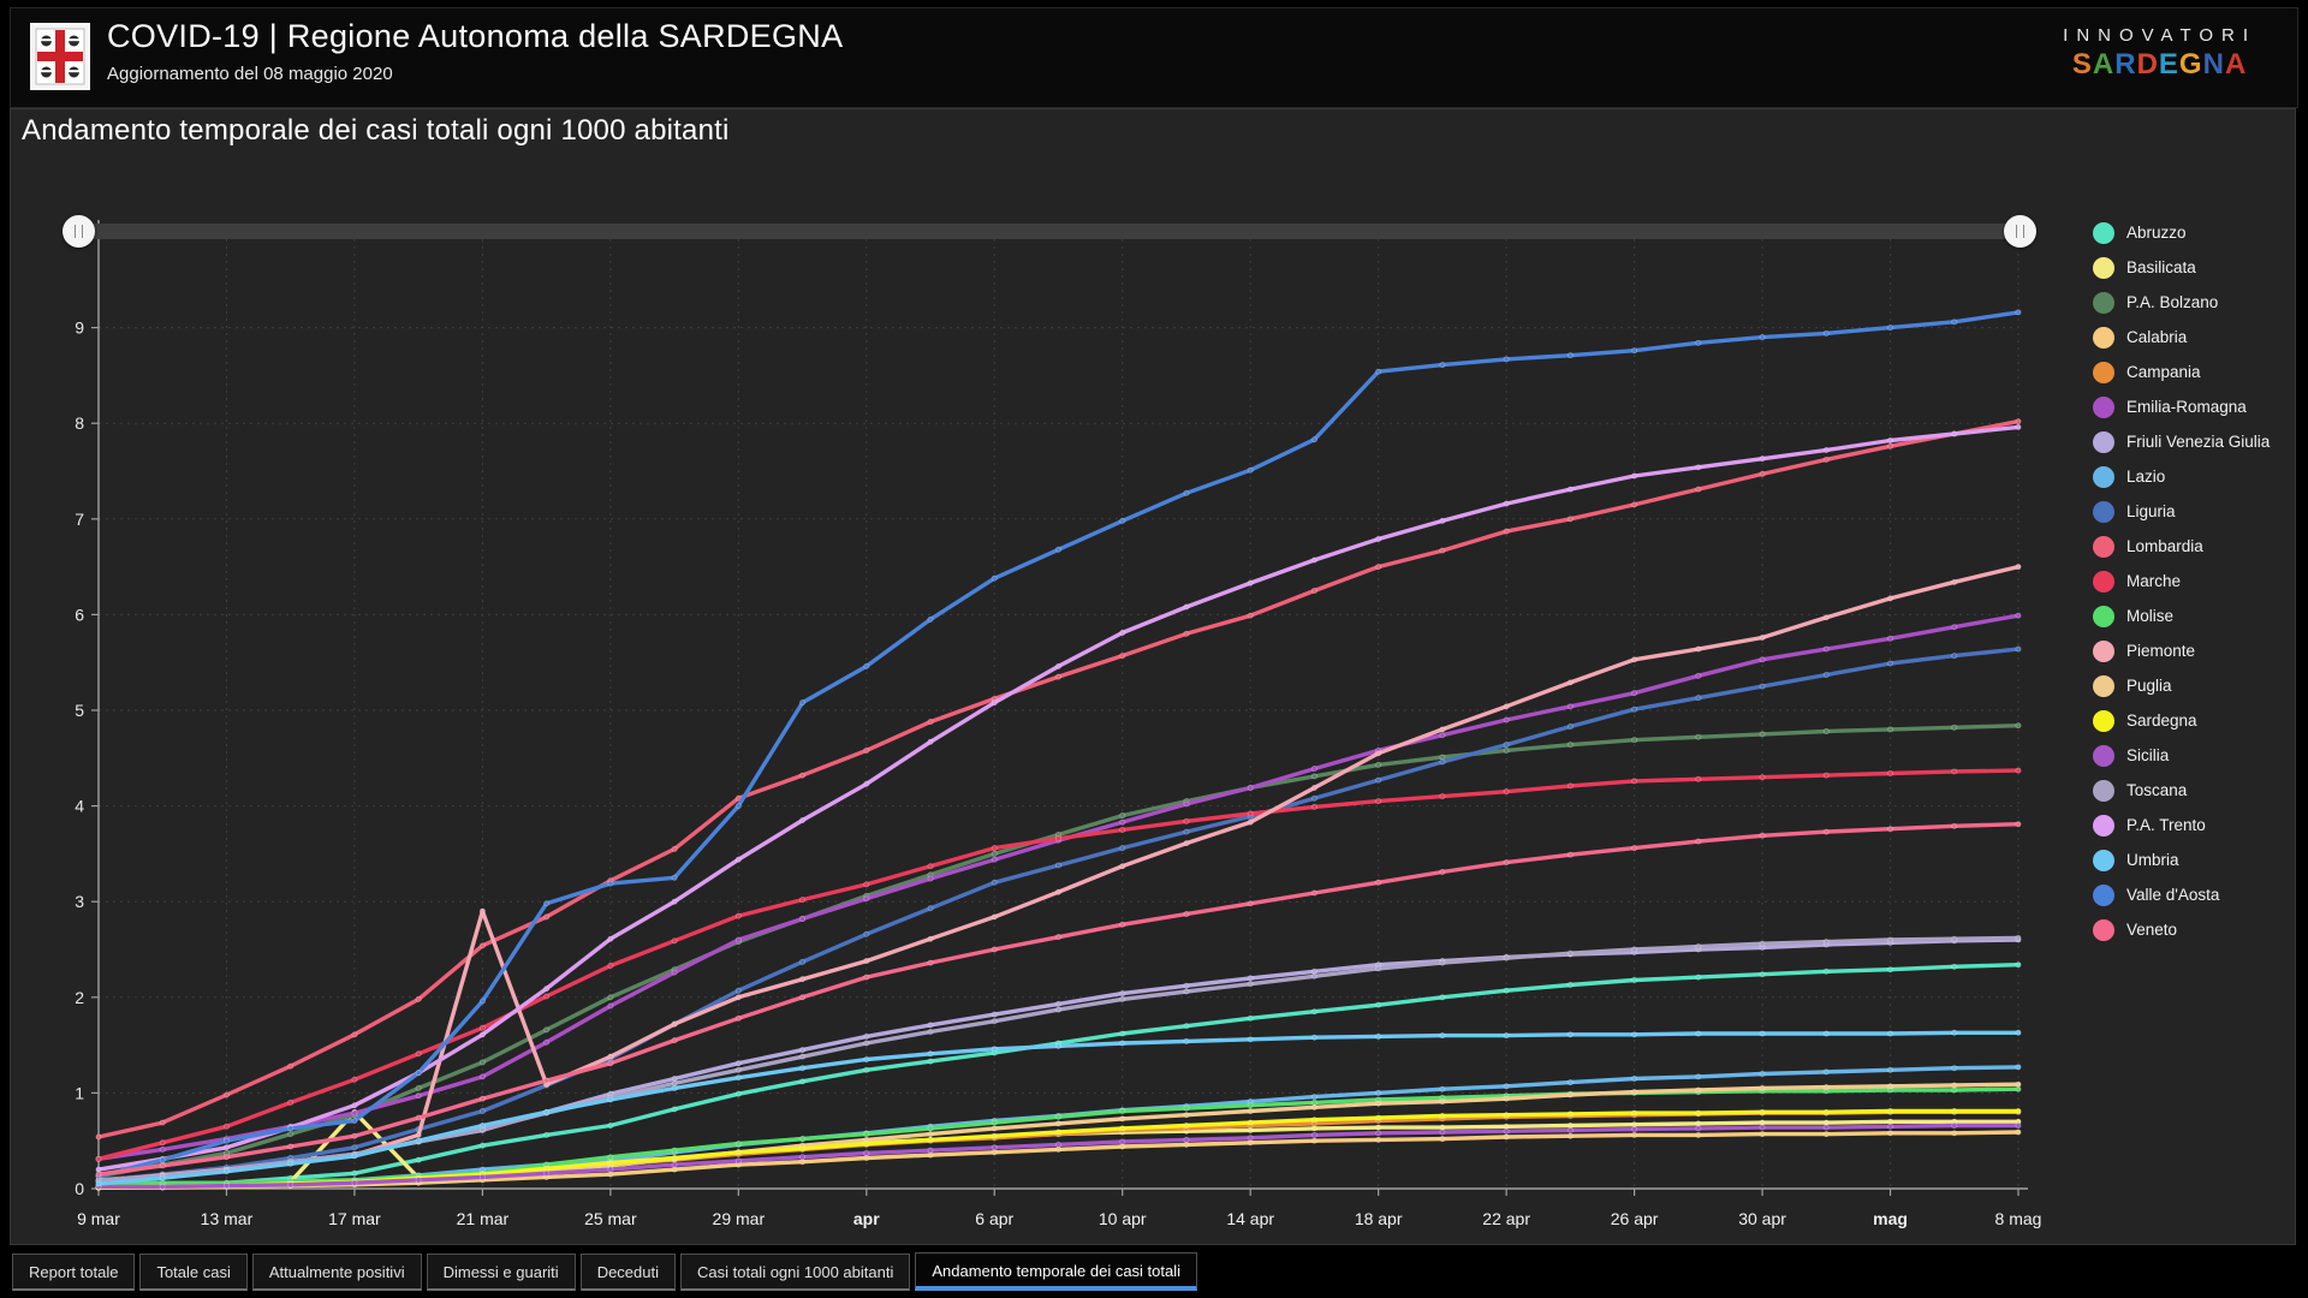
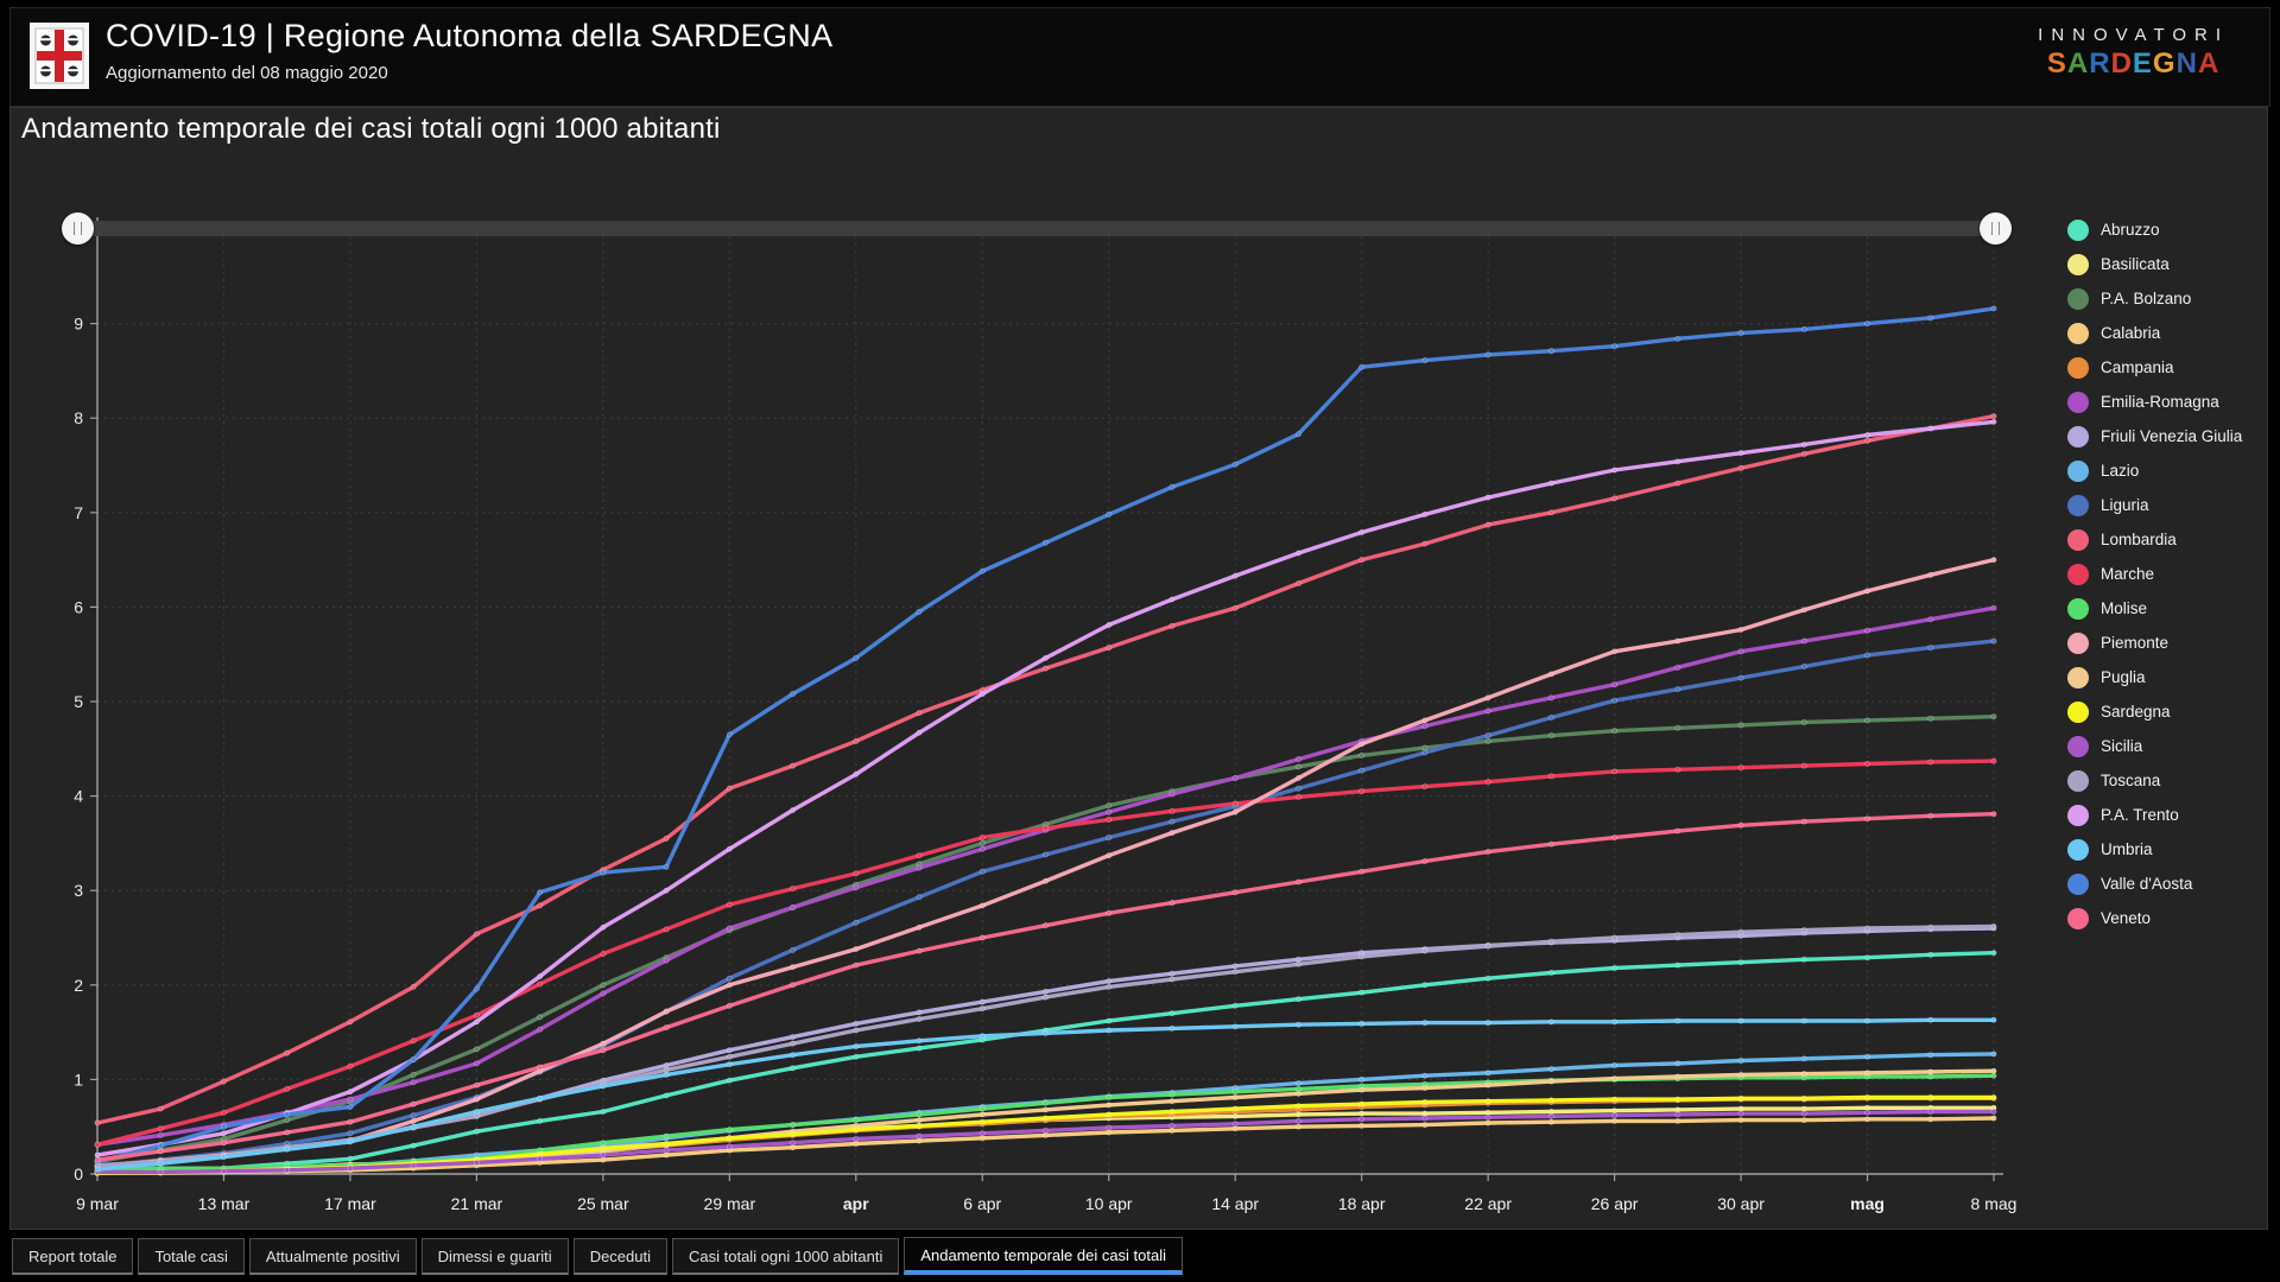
Basilicata/17 mar: 0.8 -> 0.1
Piemonte/21 mar: 2.9 -> 0.8
Valle d'Aosta/29 mar: 4.0 -> 4.7
